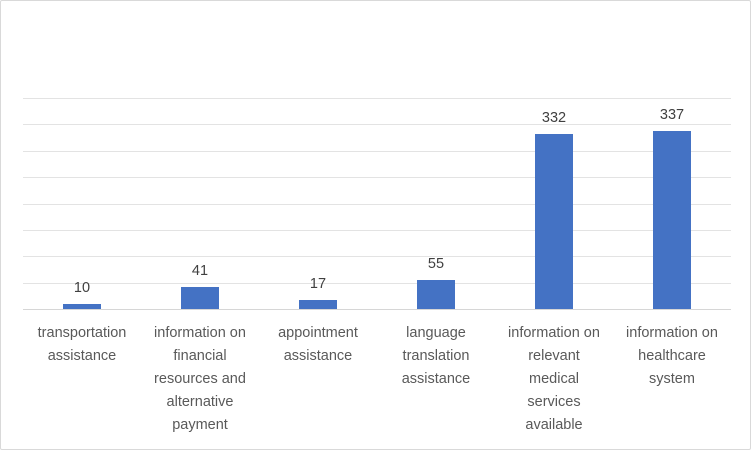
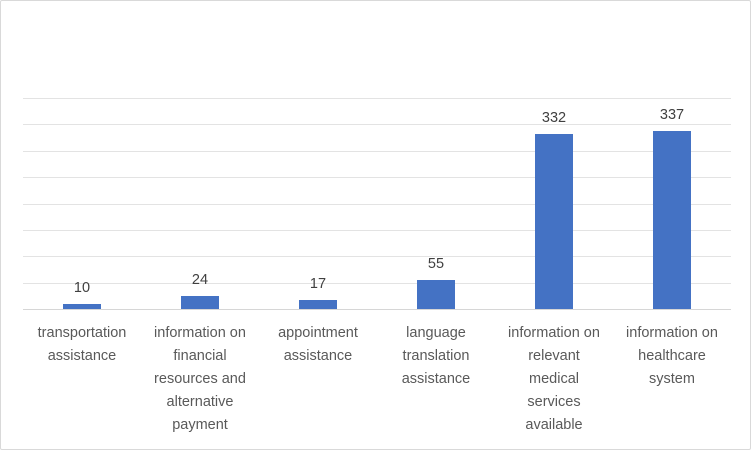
information on financial resources and alternative payment: 41 -> 24
